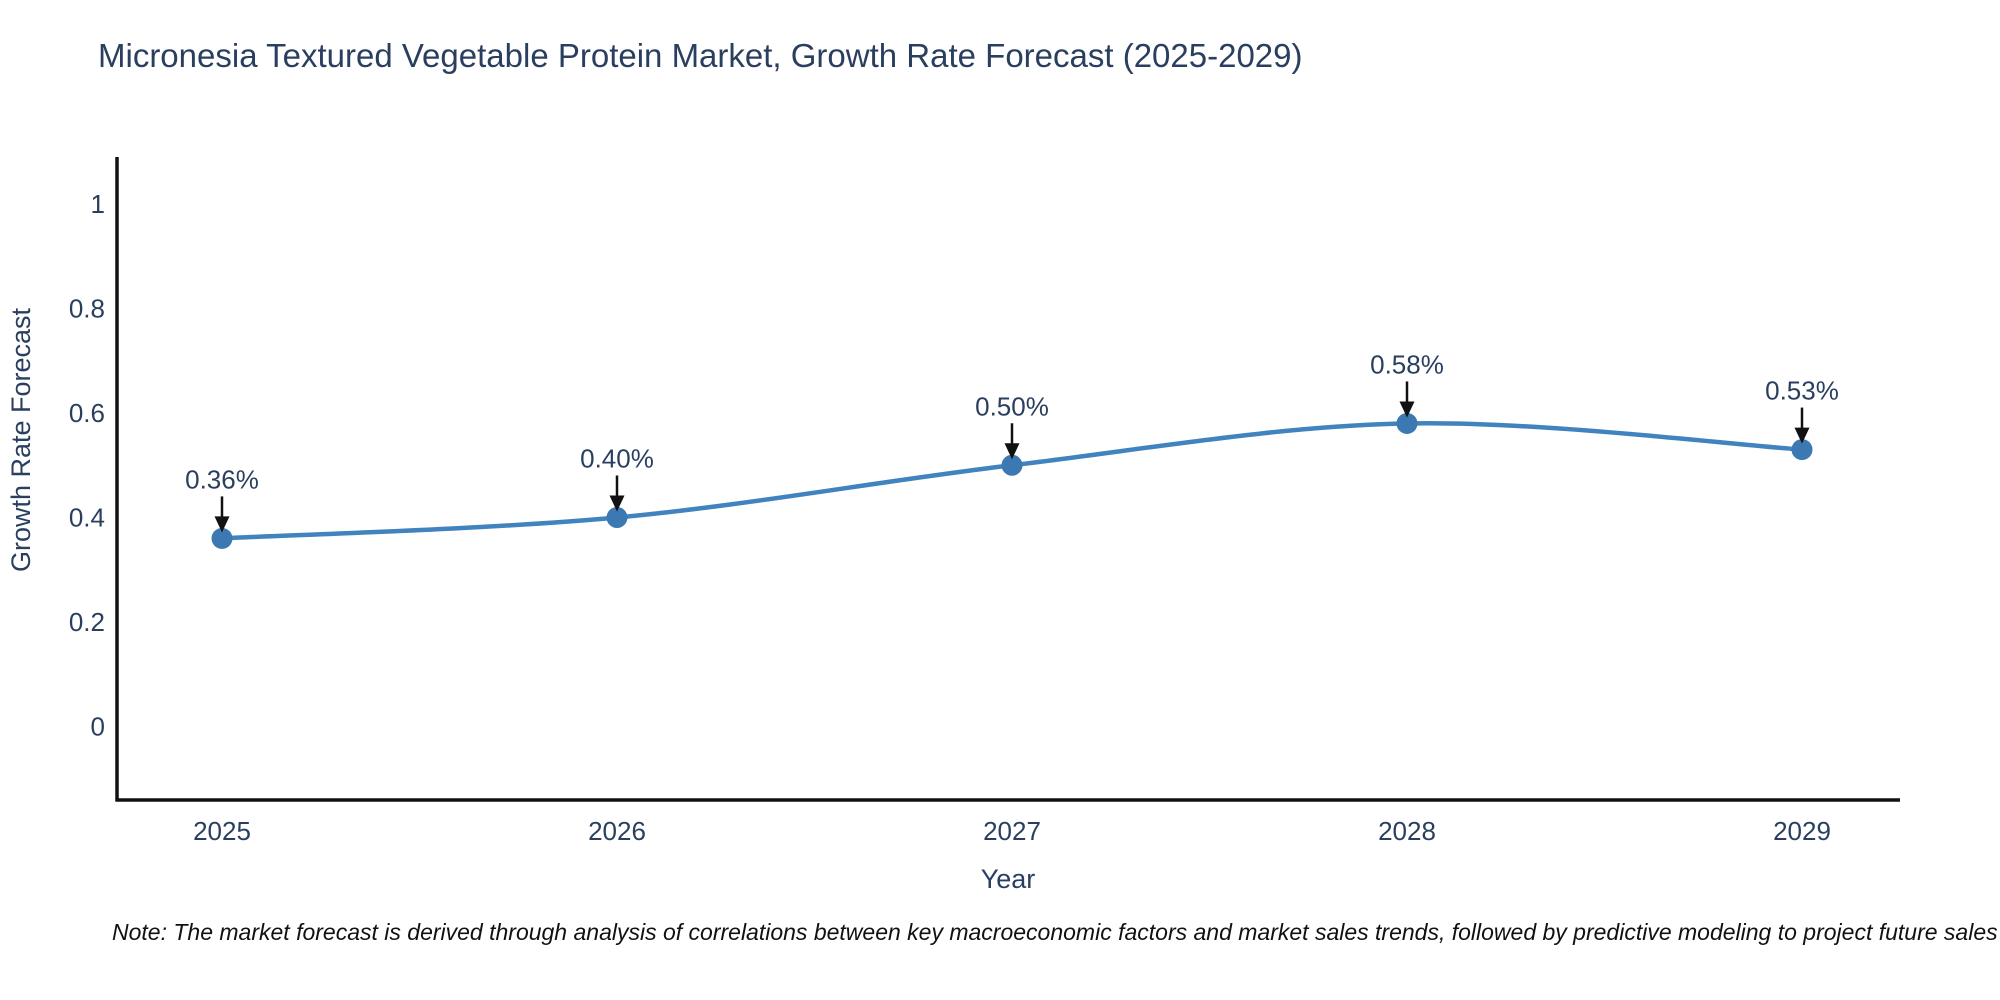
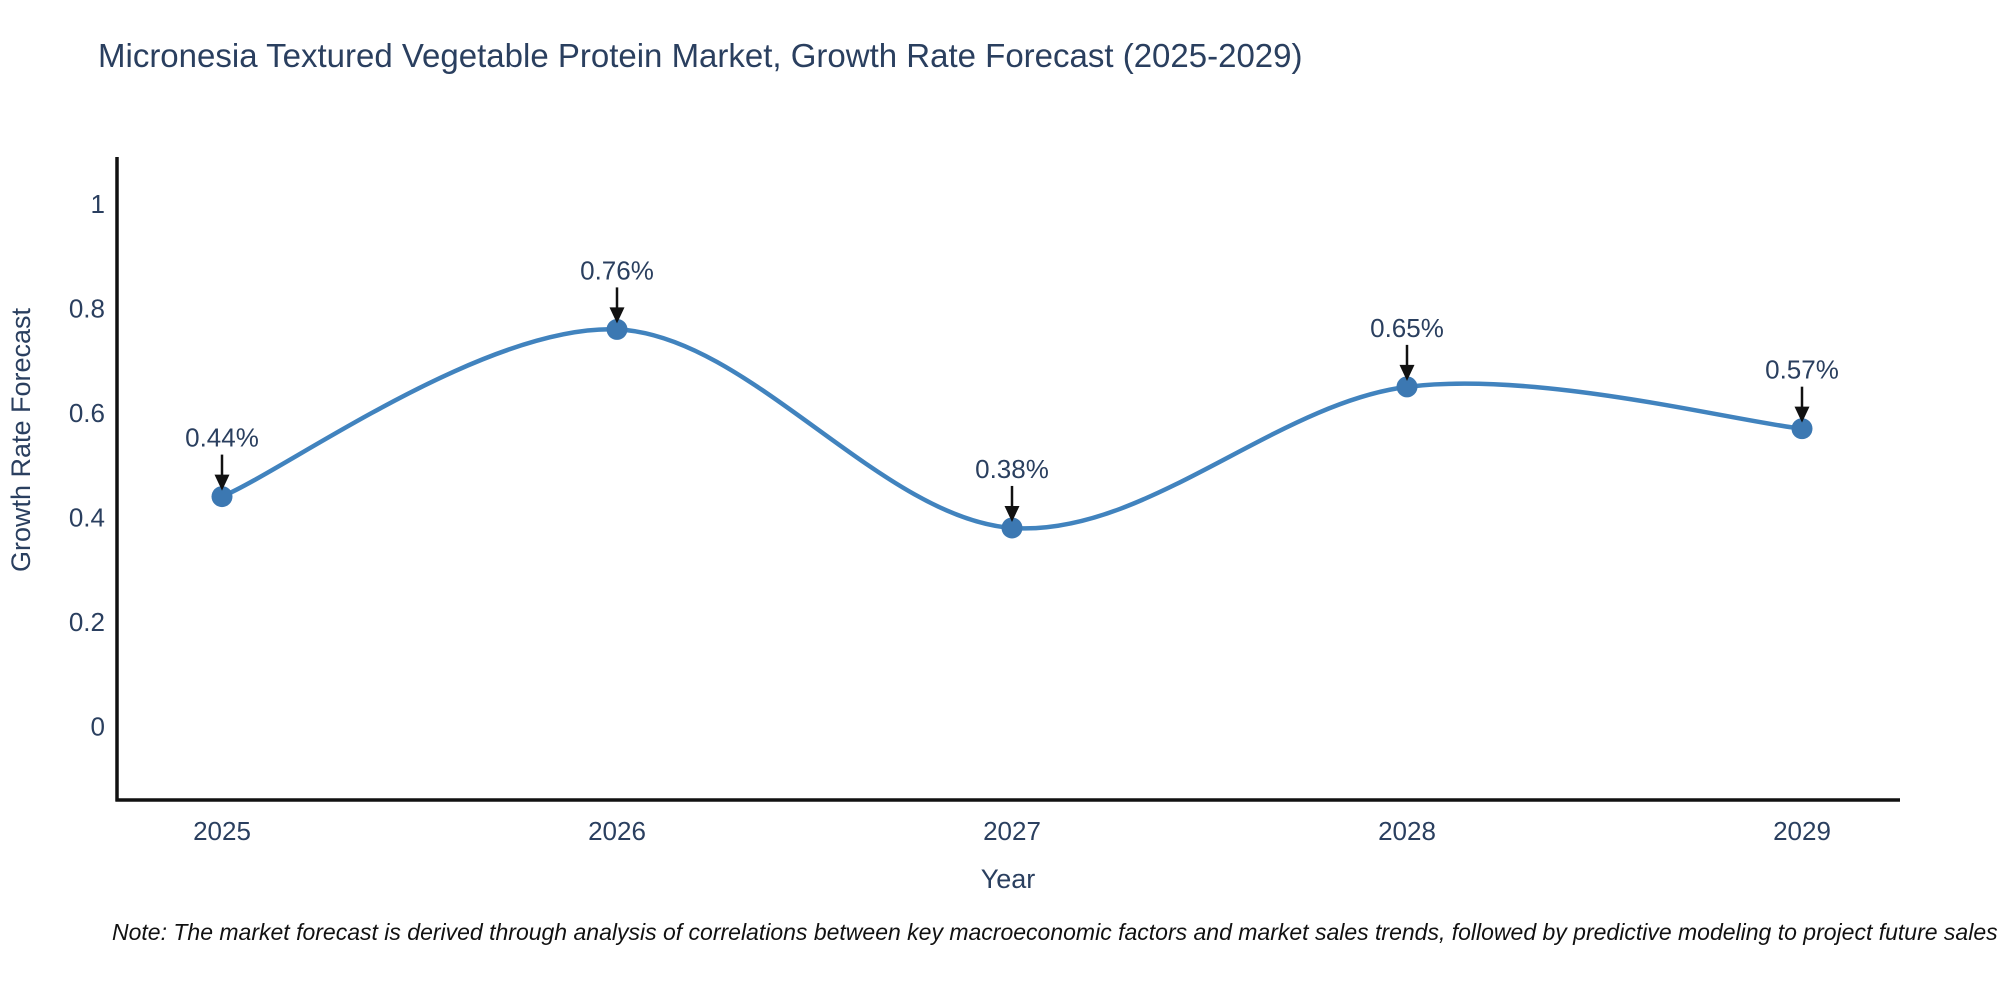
2025: 0.36% -> 0.44%
2026: 0.40% -> 0.76%
2027: 0.50% -> 0.38%
2028: 0.58% -> 0.65%
2029: 0.53% -> 0.57%
